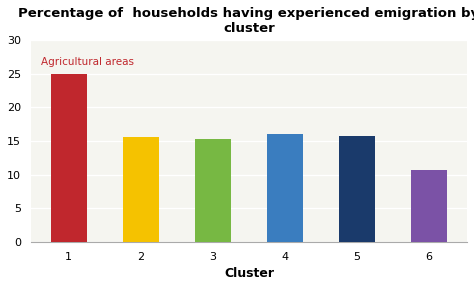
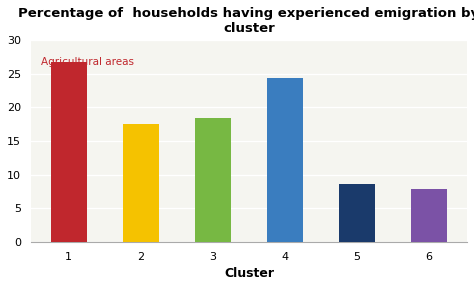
1: 25.0 -> 26.8
2: 15.6 -> 17.6
3: 15.3 -> 18.4
4: 16.1 -> 24.4
5: 15.8 -> 8.6
6: 10.7 -> 7.8
